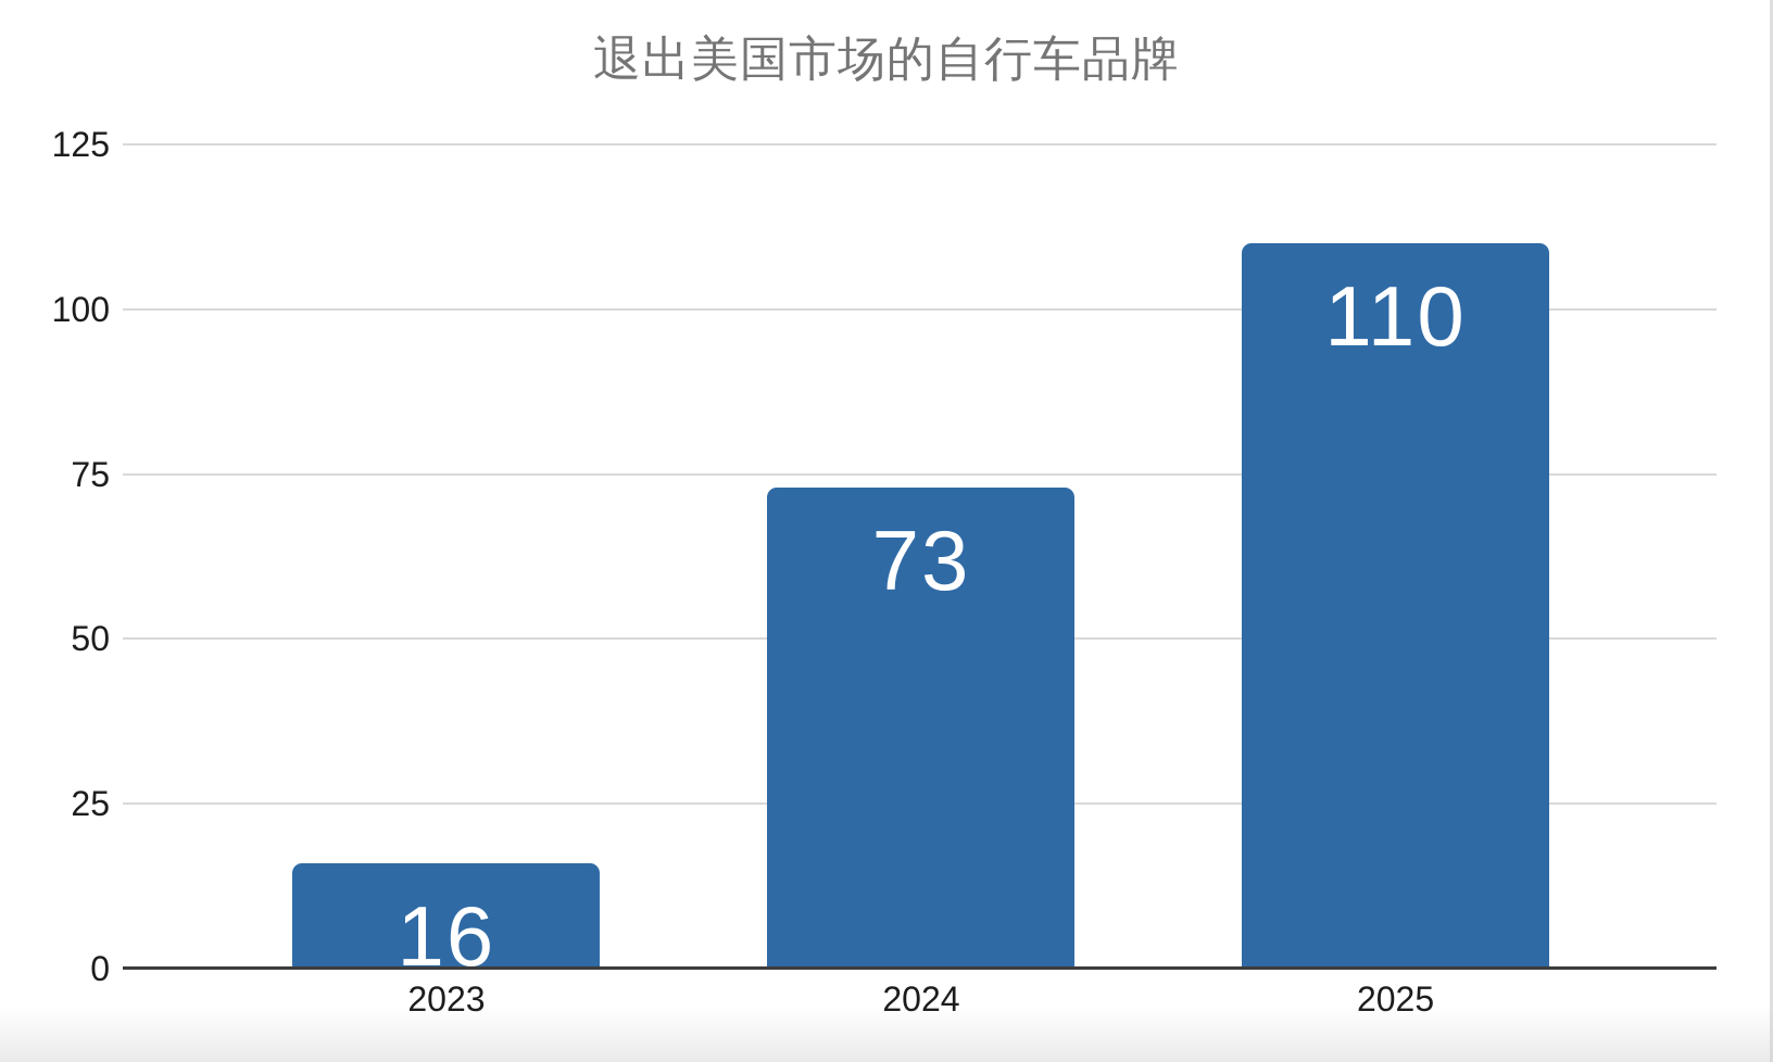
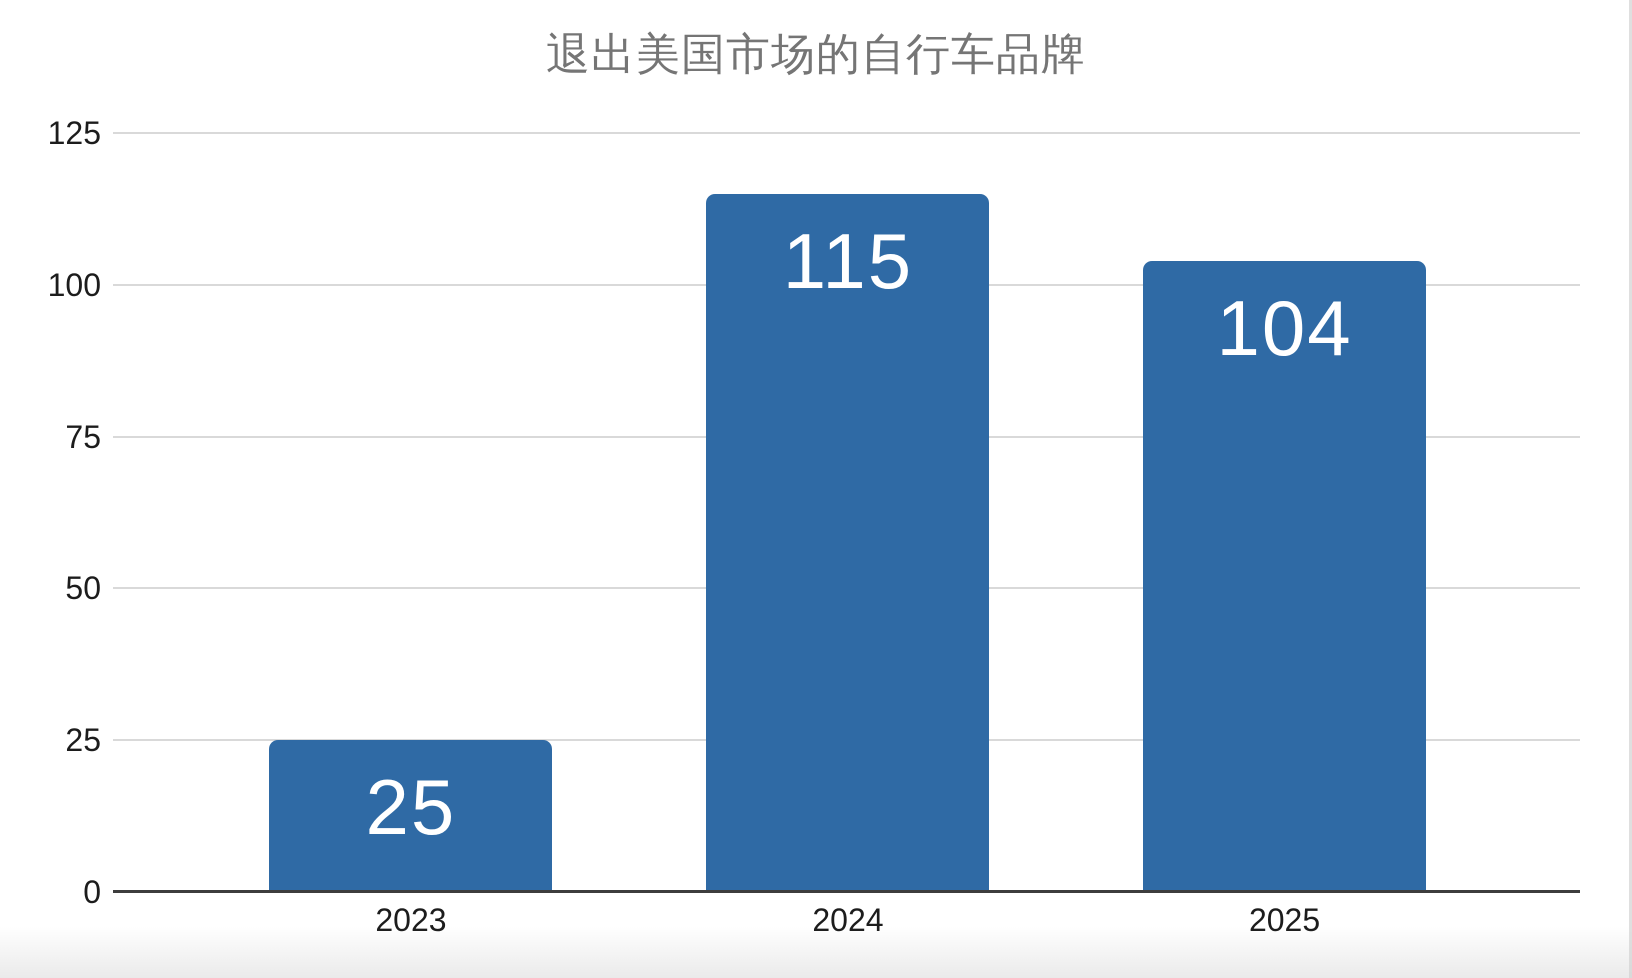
2023: 16 -> 25
2024: 73 -> 115
2025: 110 -> 104
